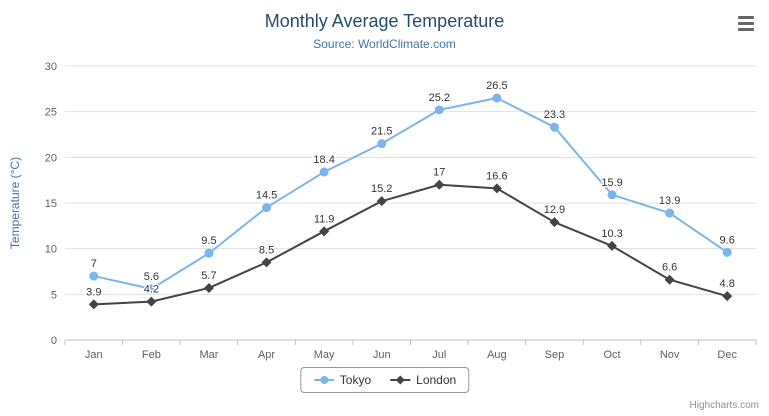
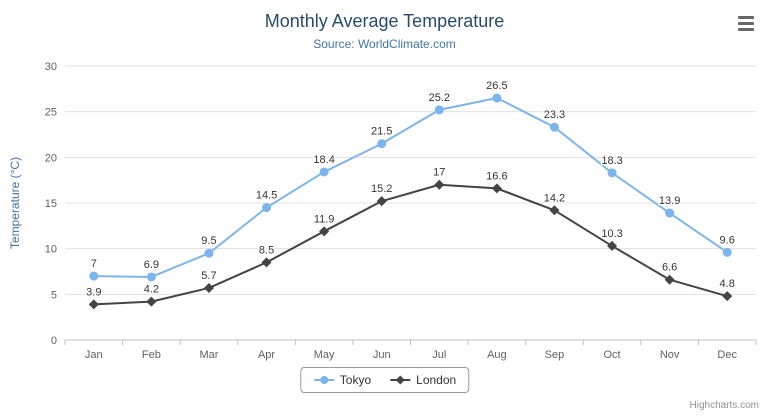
Tokyo/Feb: 5.6 -> 6.9
London/Sep: 12.9 -> 14.2
Tokyo/Oct: 15.9 -> 18.3
